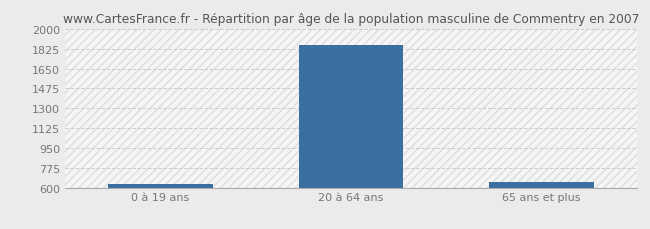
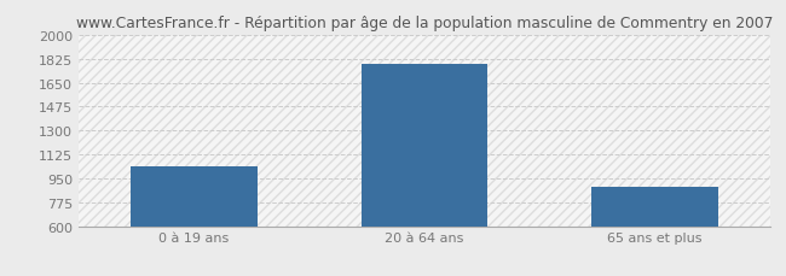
0 à 19 ans: 640 -> 1040
20 à 64 ans: 1860 -> 1790
65 ans et plus: 640 -> 890
